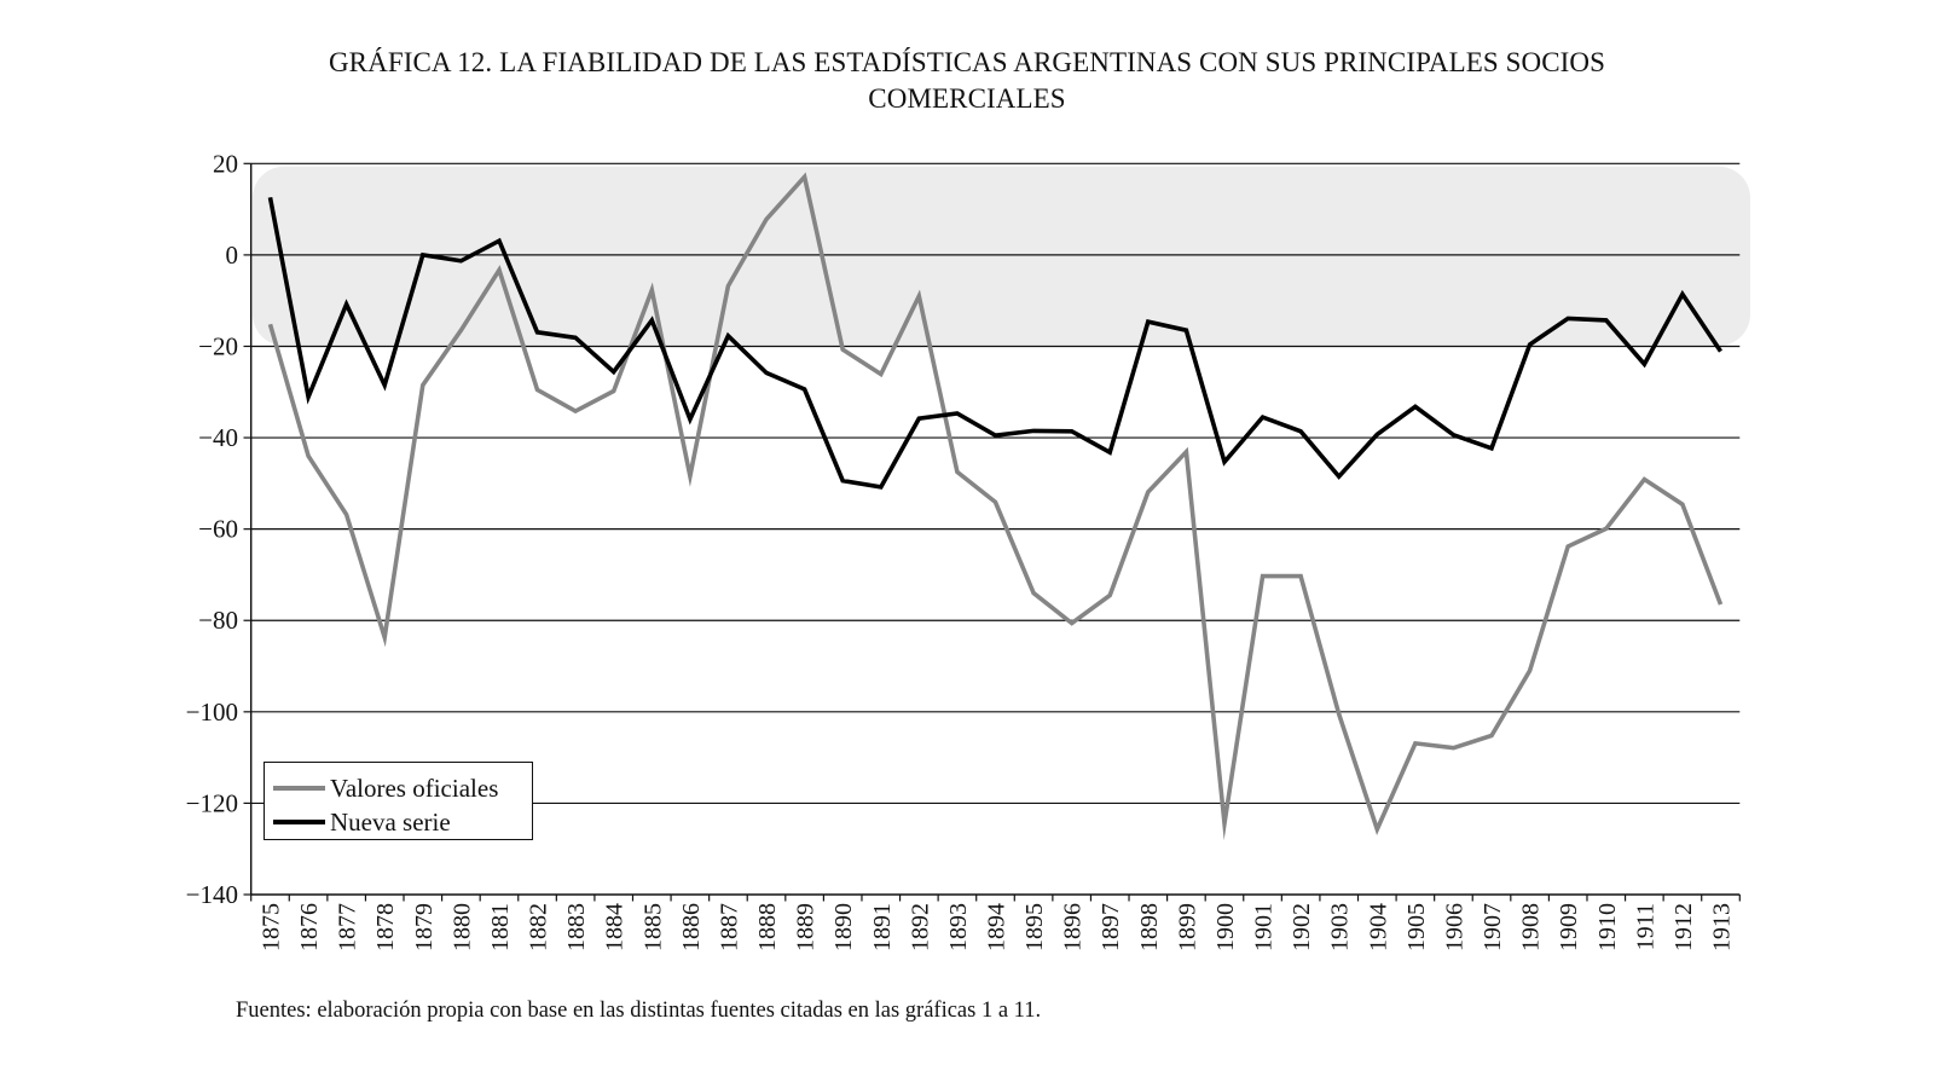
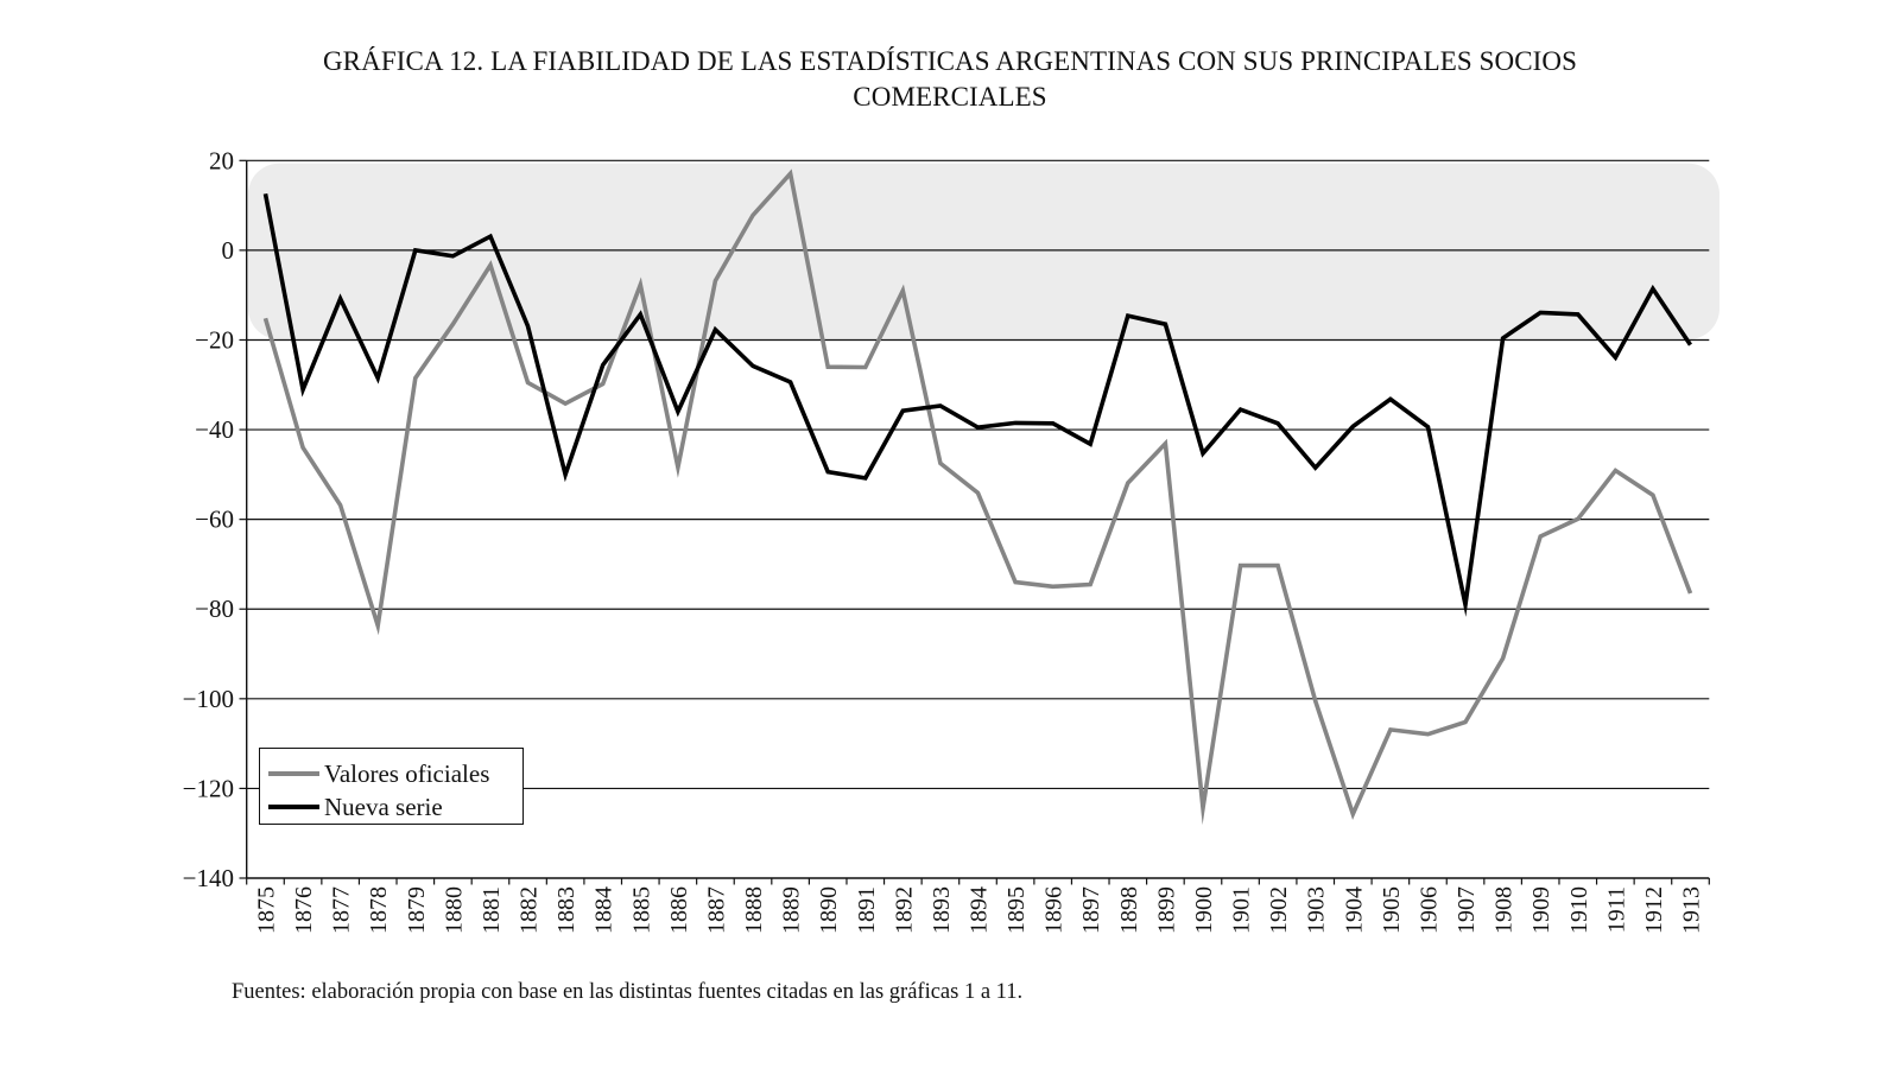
Nueva serie/1883: -18 -> -50
Valores oficiales/1890: -21 -> -26
Valores oficiales/1896: -81 -> -75
Nueva serie/1907: -42 -> -79
